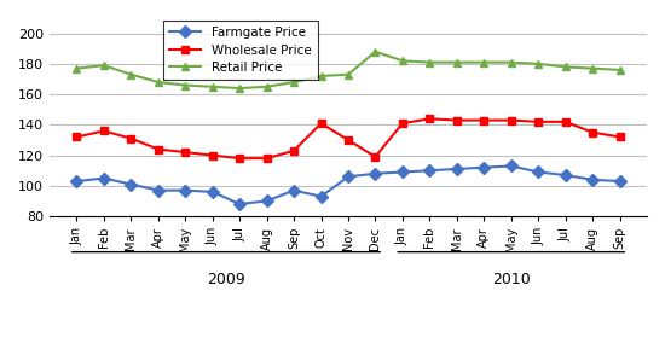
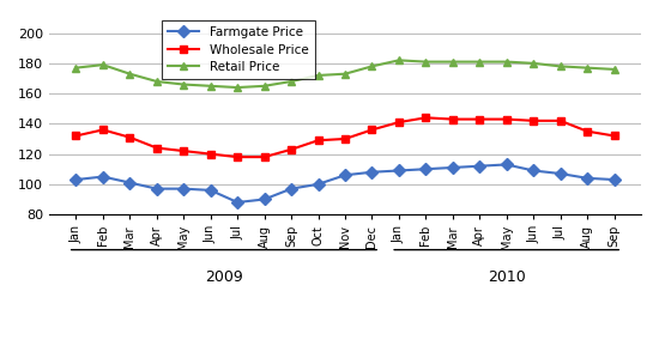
Farmgate Price/Oct: 93 -> 100
Wholesale Price/Oct: 141 -> 129
Wholesale Price/Dec: 119 -> 136
Retail Price/Dec: 188 -> 178
